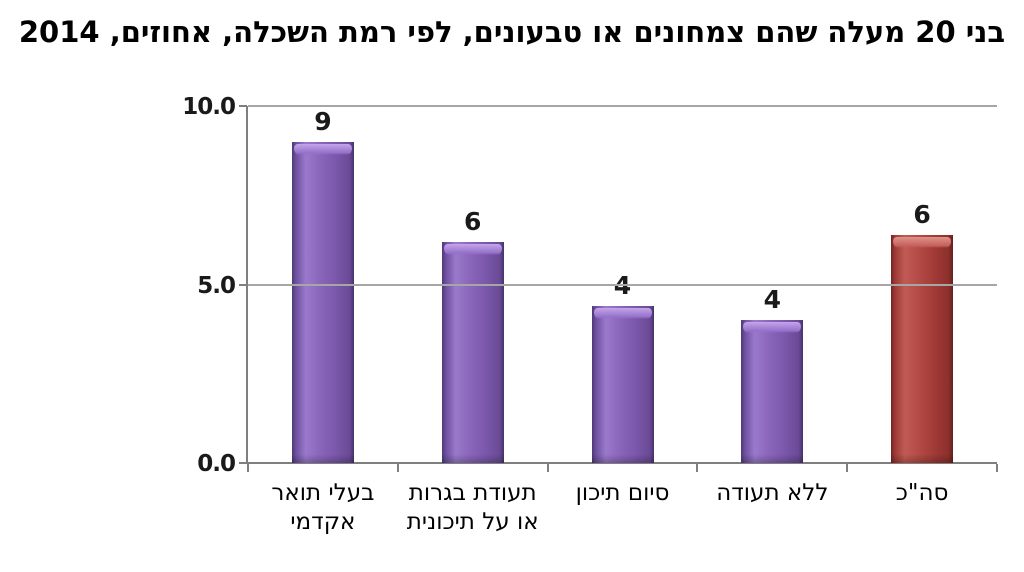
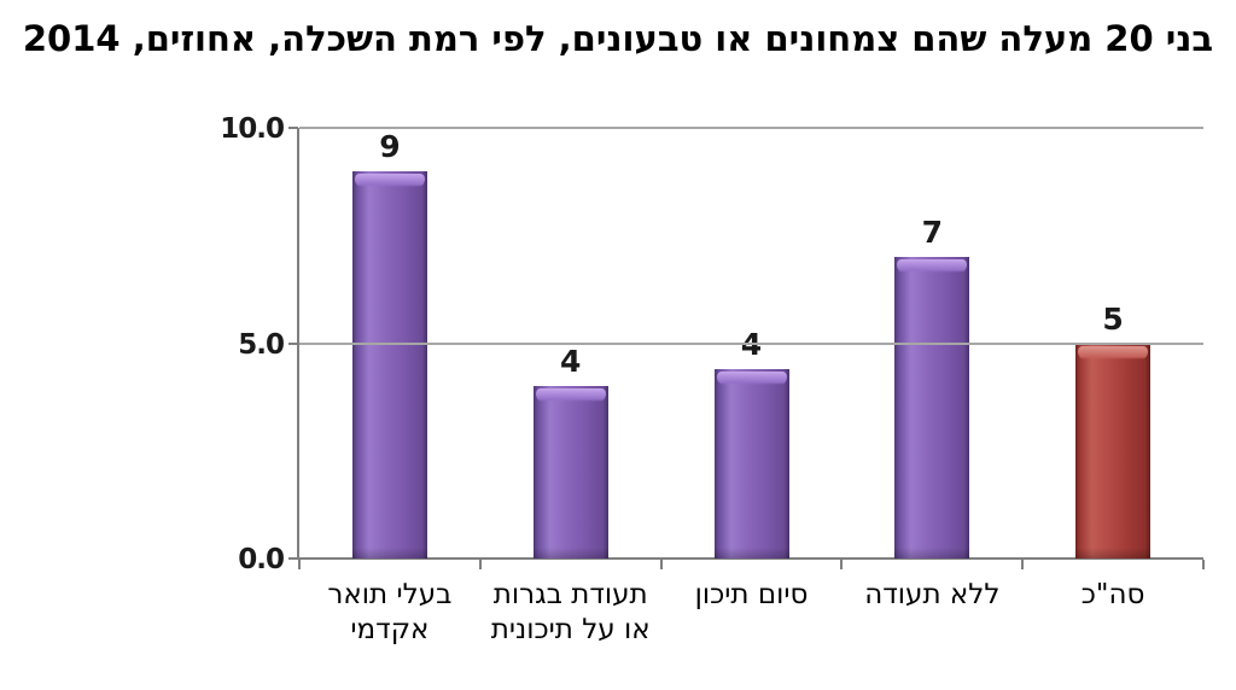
סה"כ: 6 -> 5
ללא תעודה: 4 -> 7
תעודת בגרות או על תיכונית: 6 -> 4
